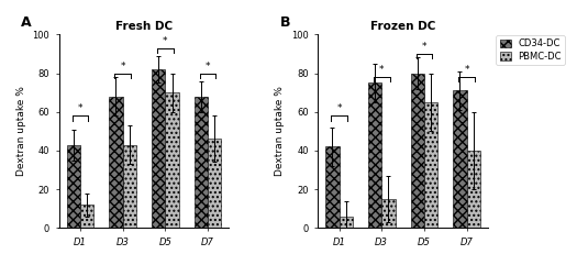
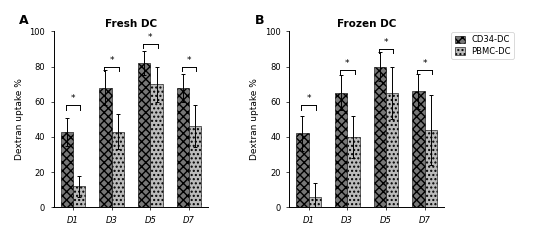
Frozen DC/CD34-DC/D3: 75 -> 65
Frozen DC/PBMC-DC/D3: 15 -> 40
Frozen DC/CD34-DC/D7: 71 -> 66
Frozen DC/PBMC-DC/D7: 40 -> 44
